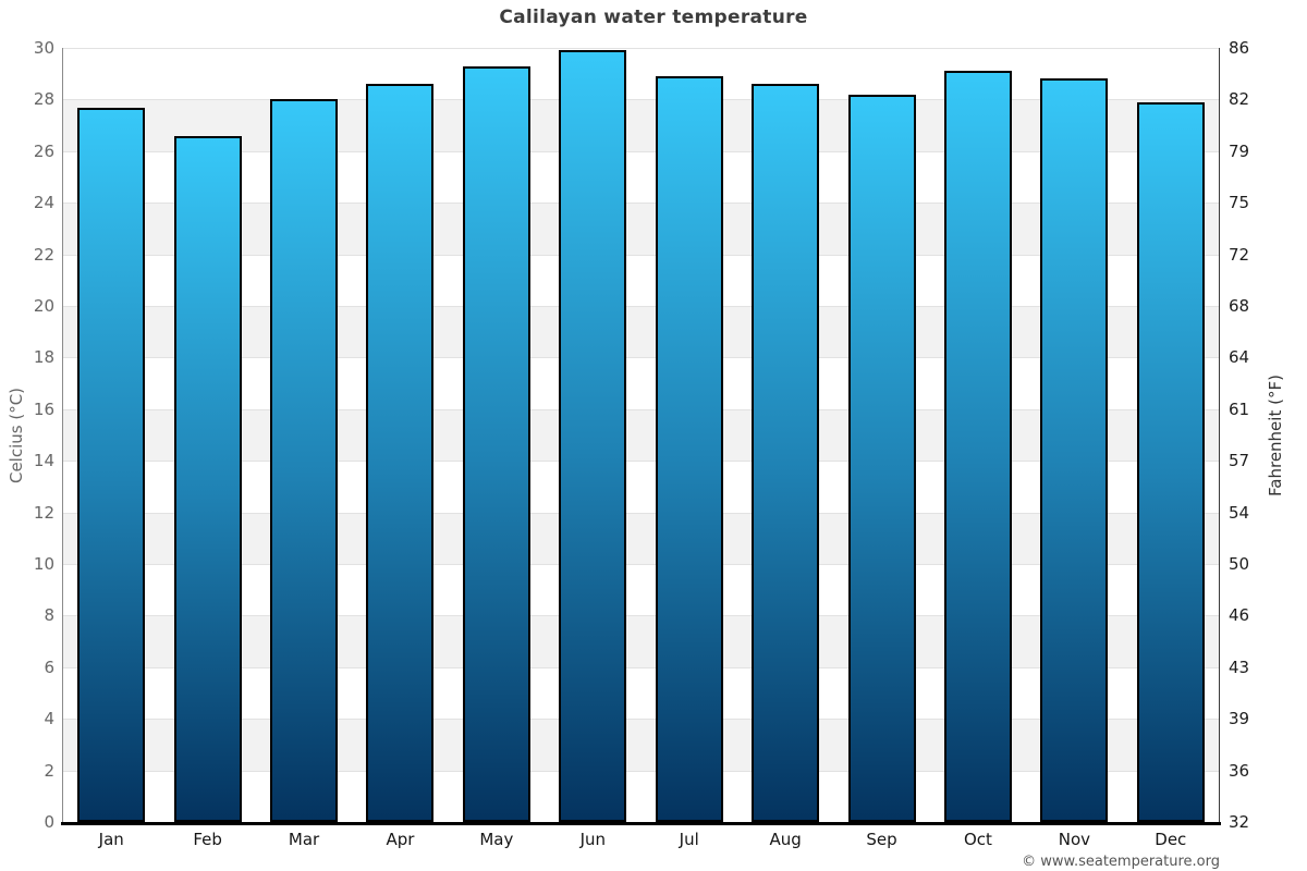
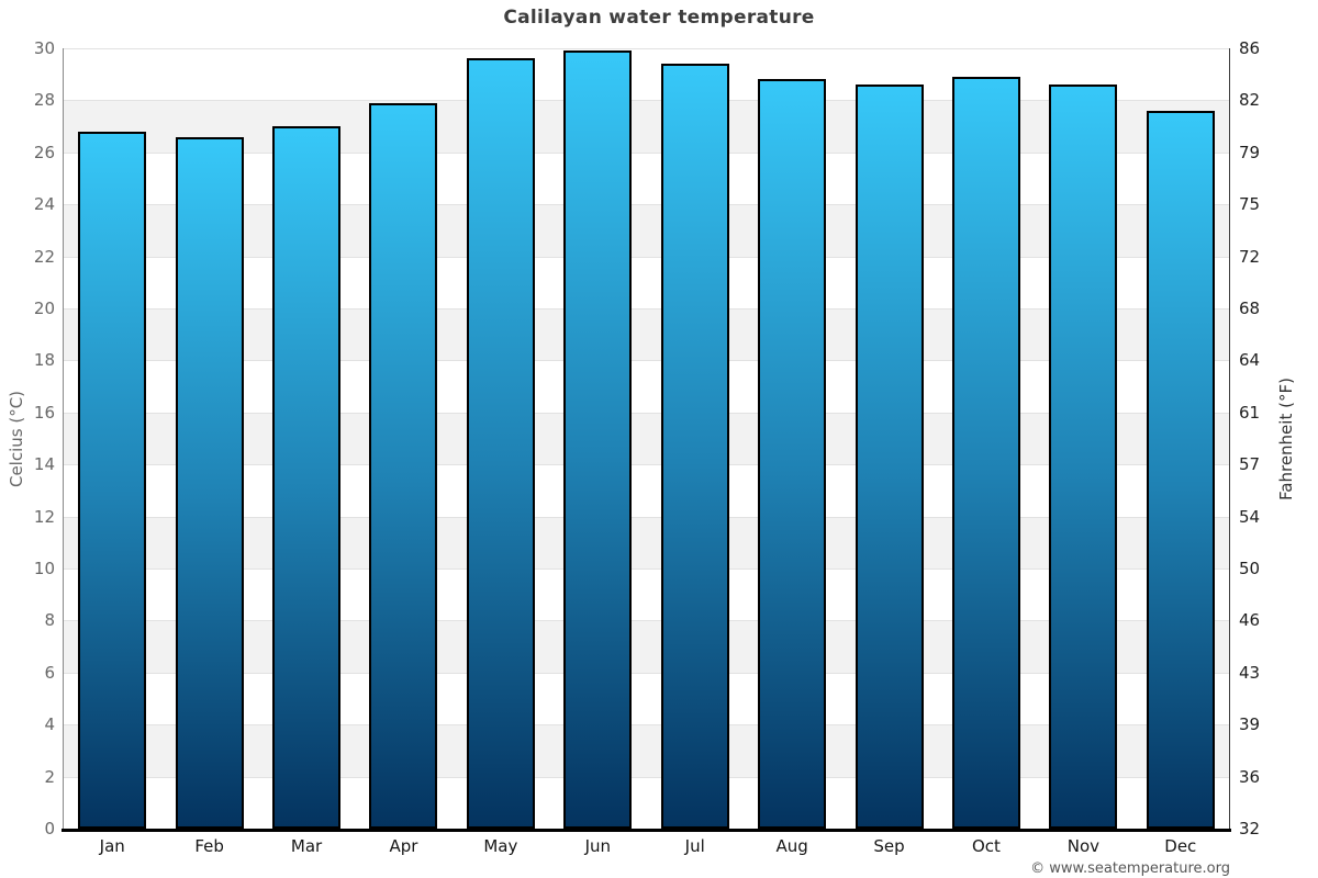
Jan: 27.7 -> 26.8
Mar: 28.0 -> 27.0
Apr: 28.6 -> 27.9
May: 29.3 -> 29.6
Jul: 28.9 -> 29.4
Aug: 28.6 -> 28.8
Sep: 28.2 -> 28.6
Oct: 29.1 -> 28.9
Nov: 28.8 -> 28.6
Dec: 27.9 -> 27.6
